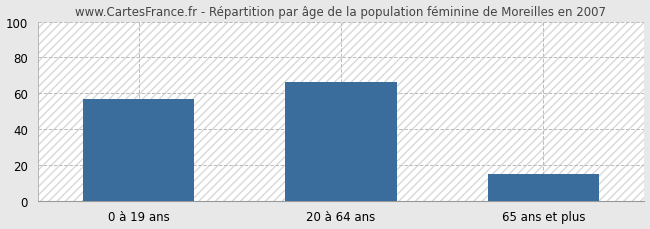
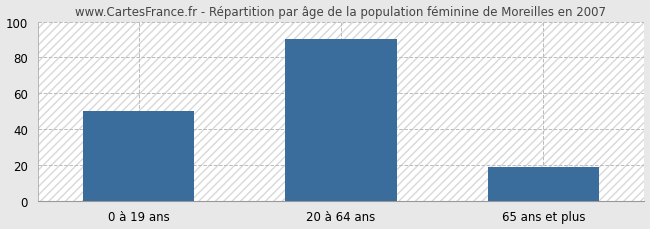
0 à 19 ans: 57 -> 50
20 à 64 ans: 66 -> 90
65 ans et plus: 15 -> 19
